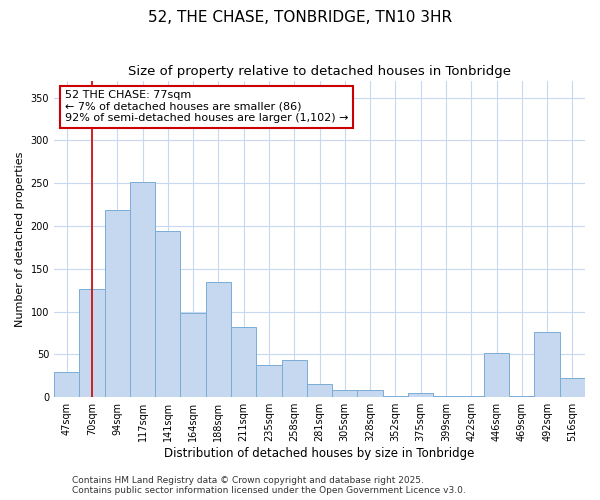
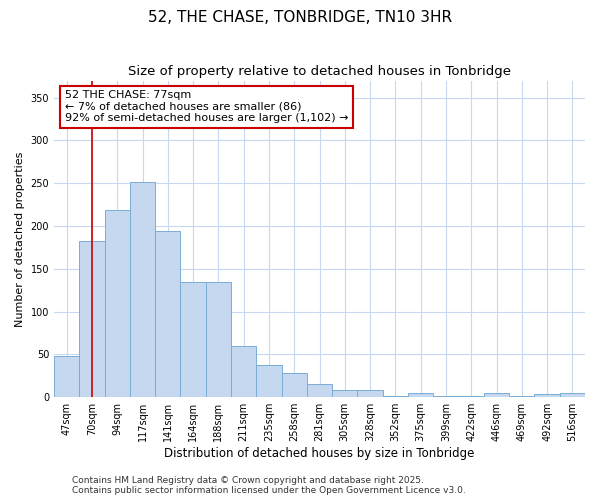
47sqm: 30 -> 48
70sqm: 126 -> 183
164sqm: 98 -> 135
211sqm: 82 -> 60
258sqm: 44 -> 28
446sqm: 52 -> 5
492sqm: 76 -> 4
516sqm: 22 -> 5
